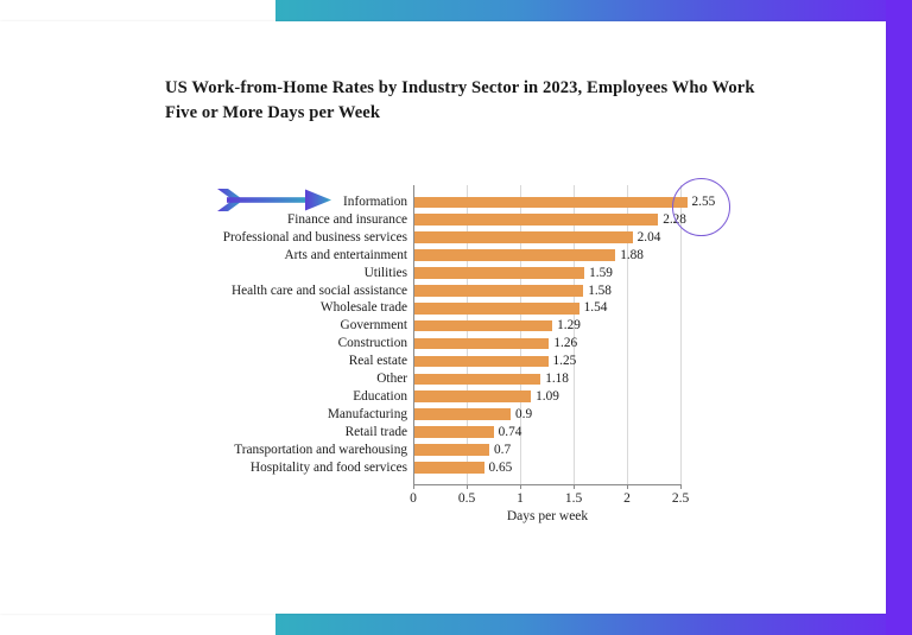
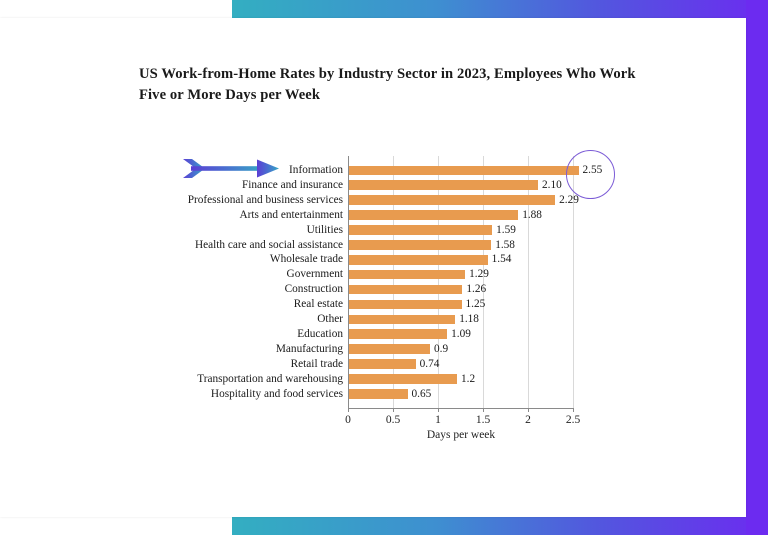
Finance and insurance: 2.28 -> 2.10
Professional and business services: 2.04 -> 2.29
Transportation and warehousing: 0.7 -> 1.2
